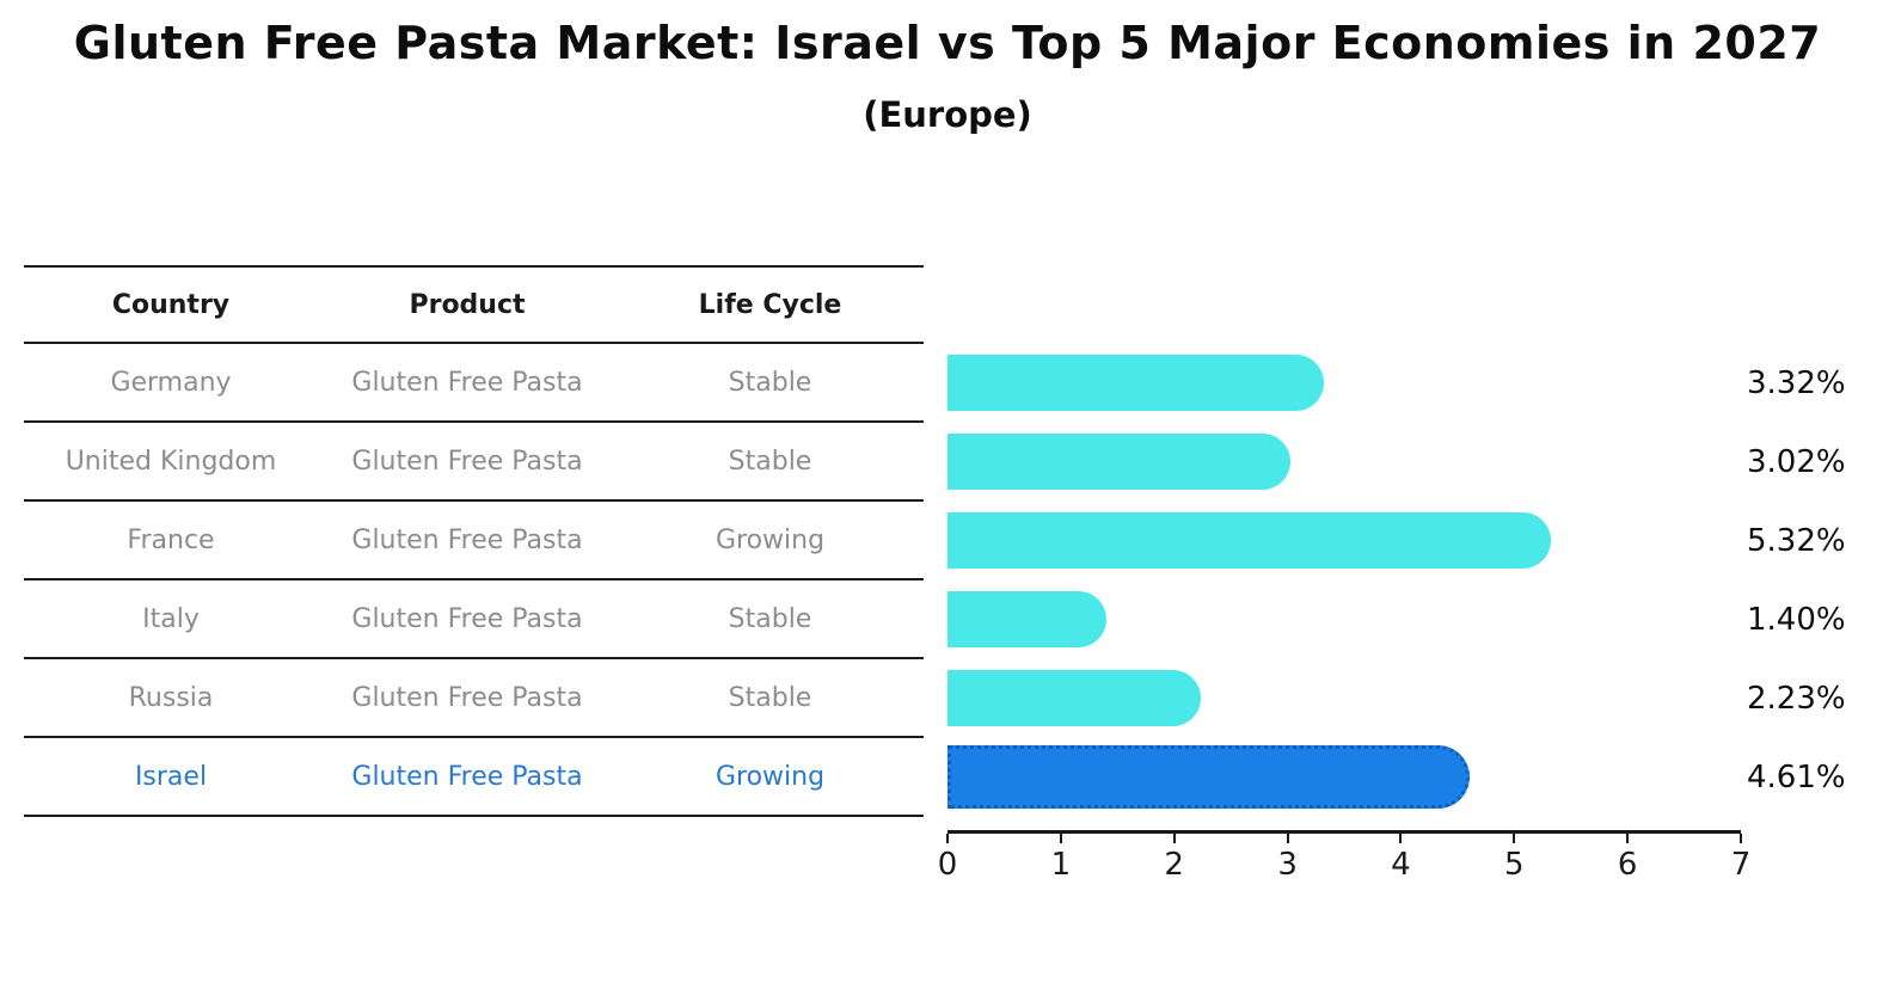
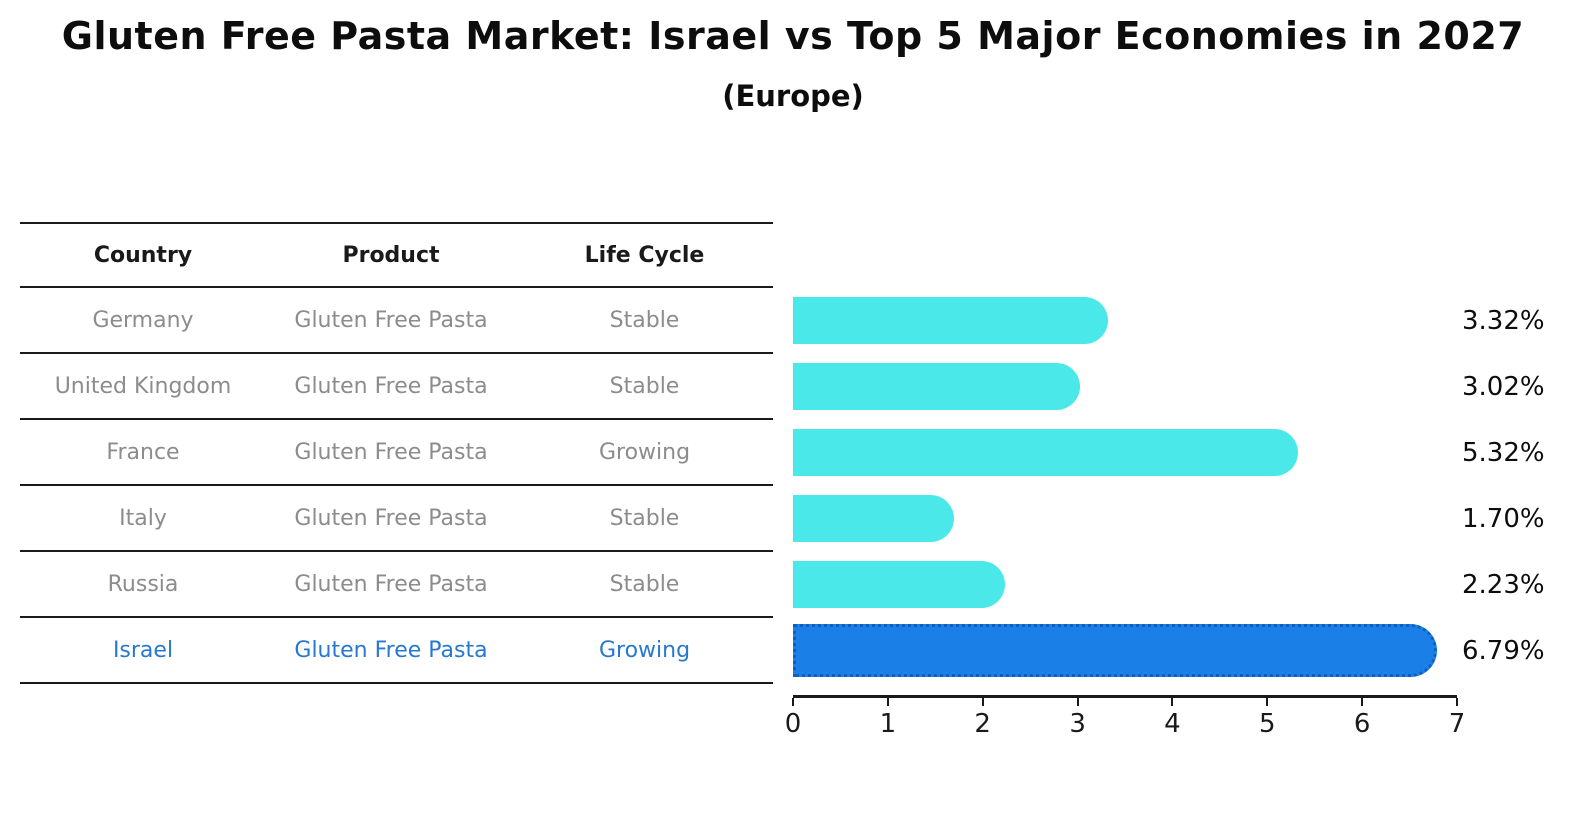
Italy: 1.40% -> 1.70%
Israel: 4.61% -> 6.79%
